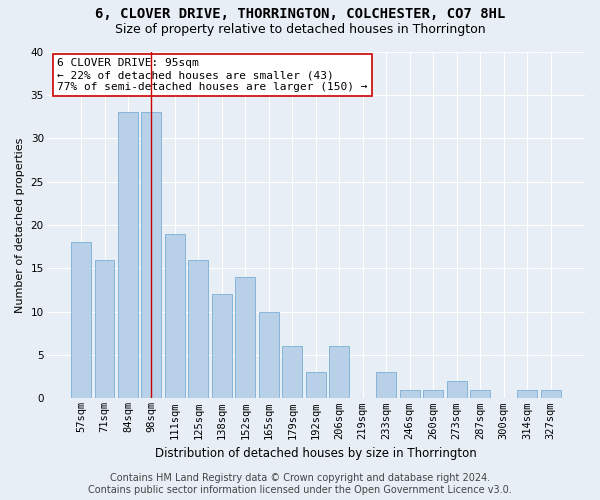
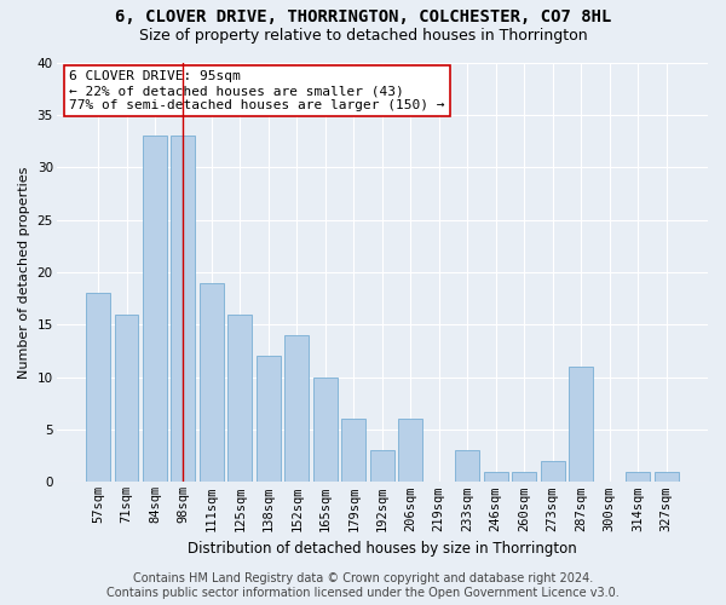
287sqm: 1 -> 11
